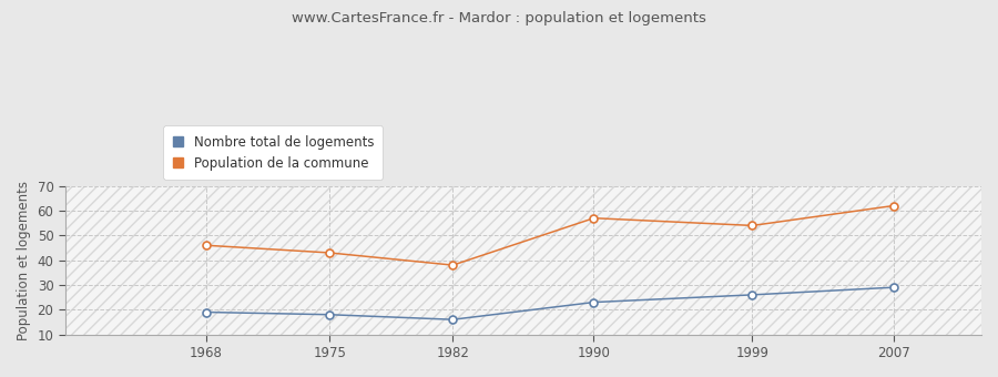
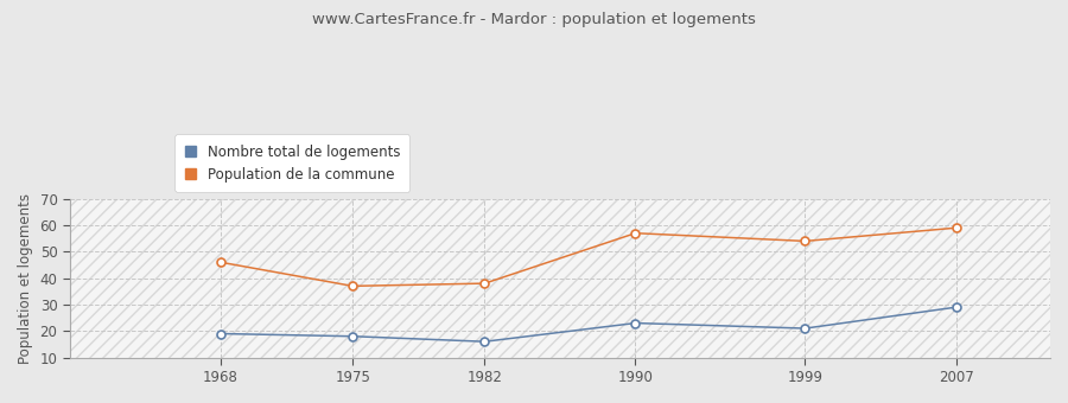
Population de la commune/1975: 43 -> 37
Nombre total de logements/1999: 26 -> 21
Population de la commune/2007: 62 -> 59
